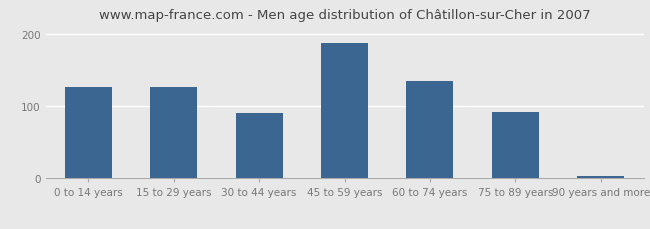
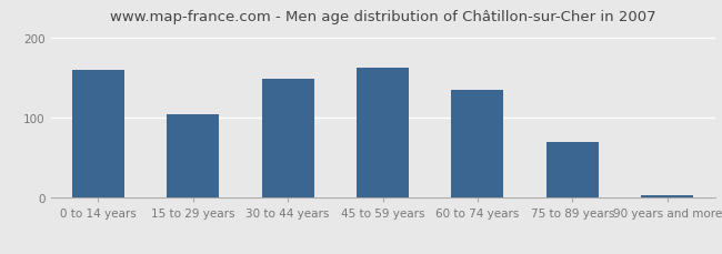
0 to 14 years: 126 -> 160
15 to 29 years: 126 -> 105
30 to 44 years: 90 -> 148
45 to 59 years: 188 -> 163
75 to 89 years: 92 -> 70
